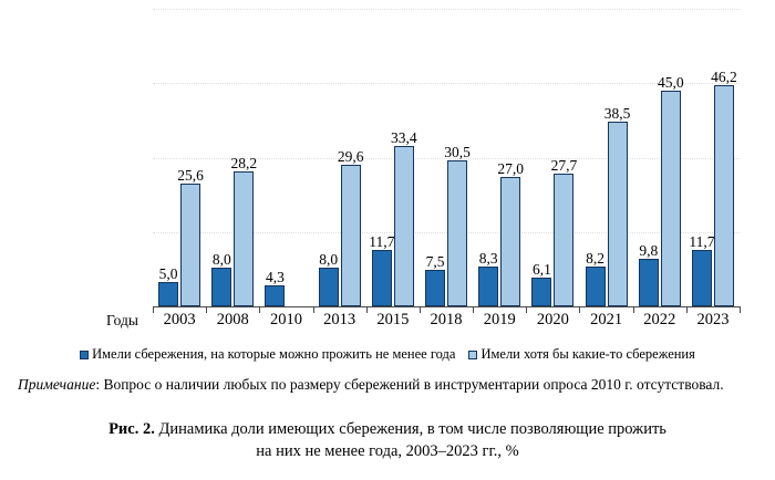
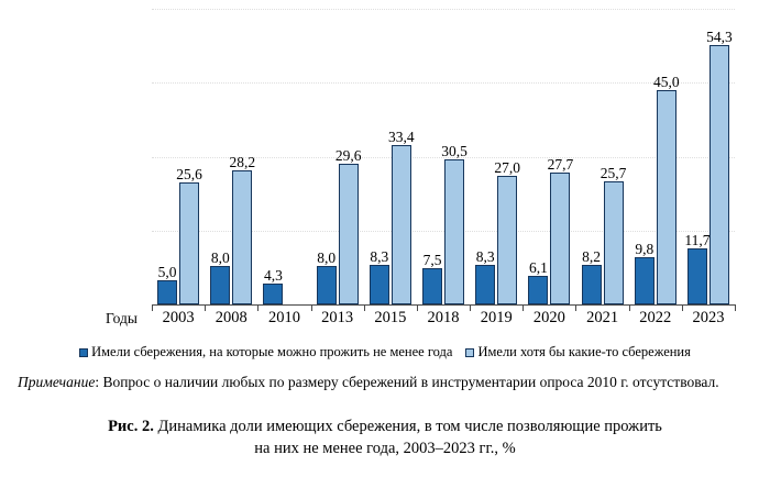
Имели сбережения, на которые можно прожить не менее года/2015: 11,7 -> 8,3
Имели хотя бы какие-то сбережения/2021: 38,5 -> 25,7
Имели хотя бы какие-то сбережения/2023: 46,2 -> 54,3
